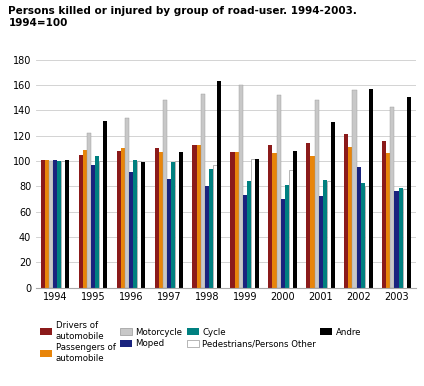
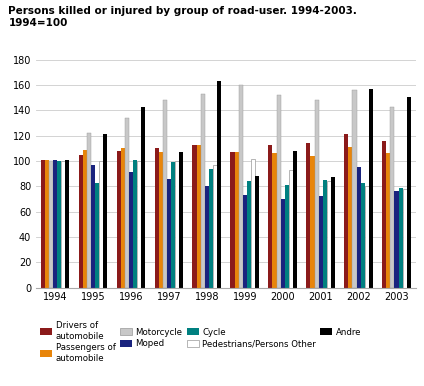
Cycle/1995: 104 -> 83
Andre/1995: 132 -> 121
Andre/1996: 99 -> 143
Andre/1999: 102 -> 88
Andre/2001: 131 -> 87
